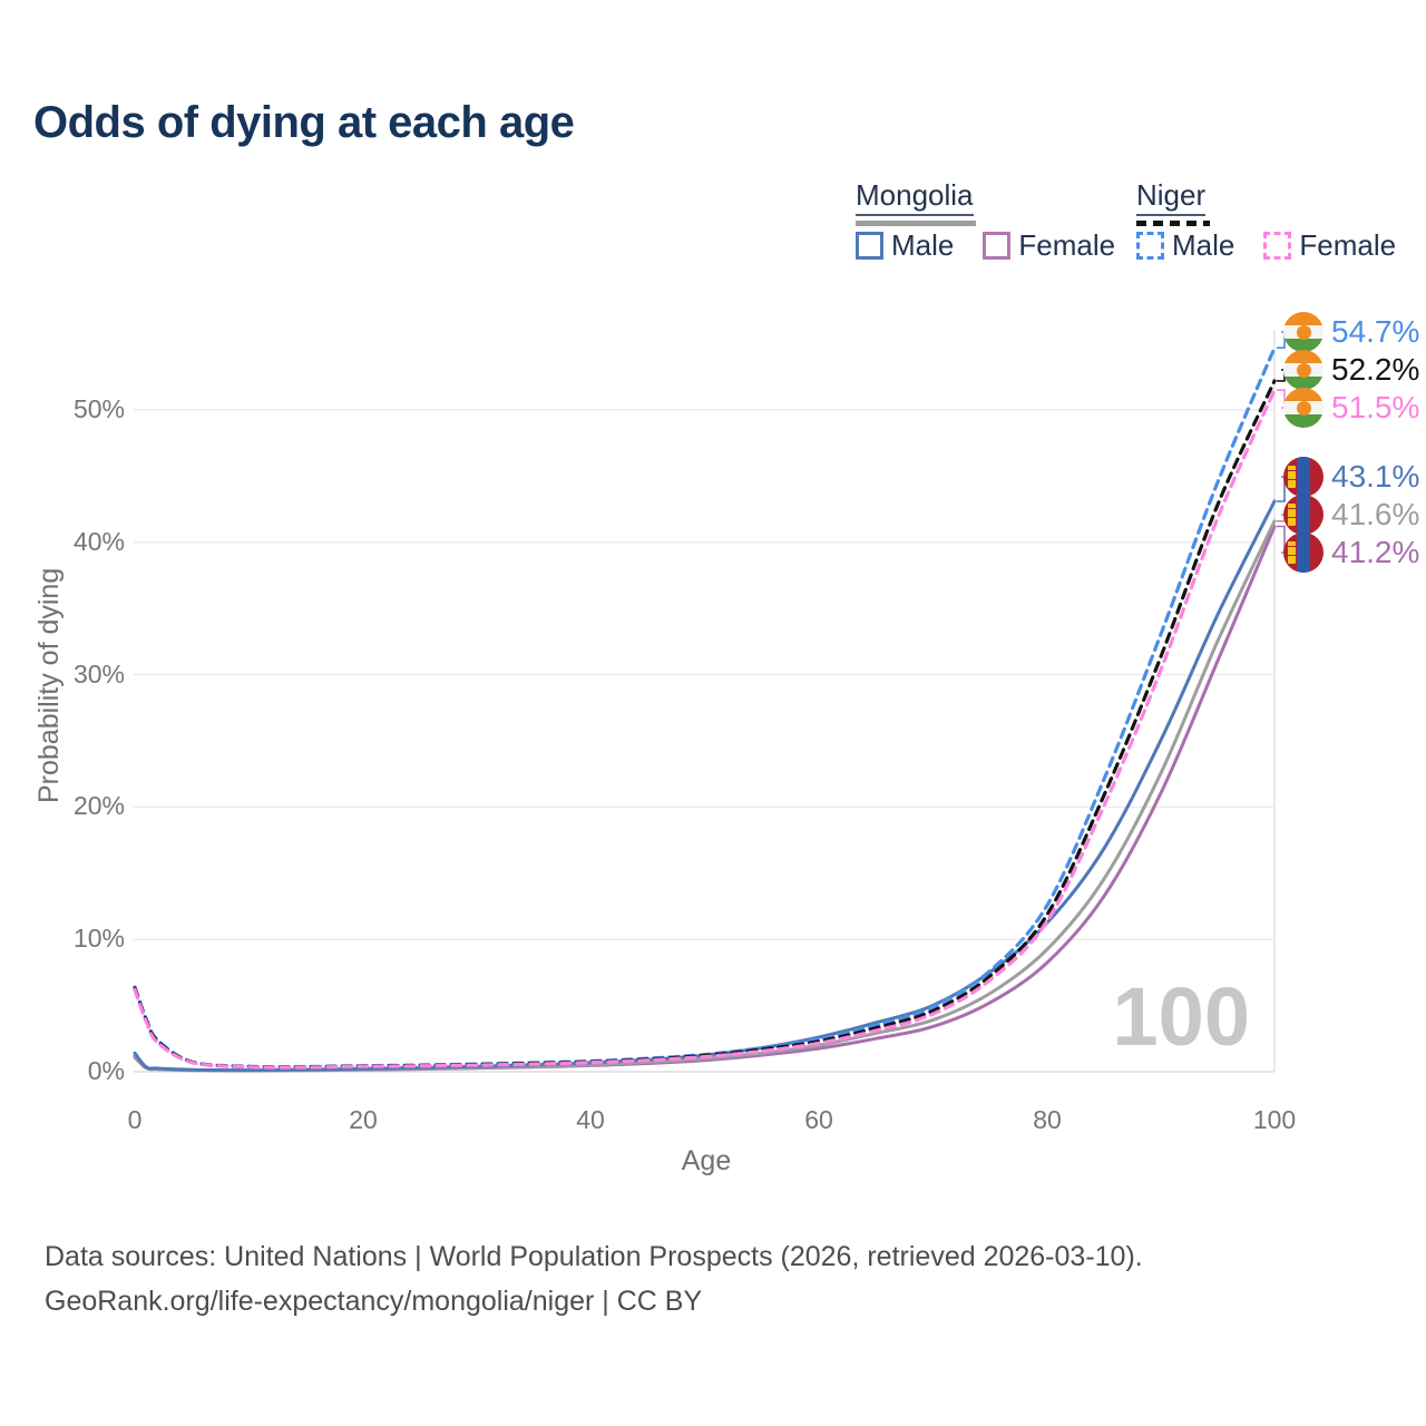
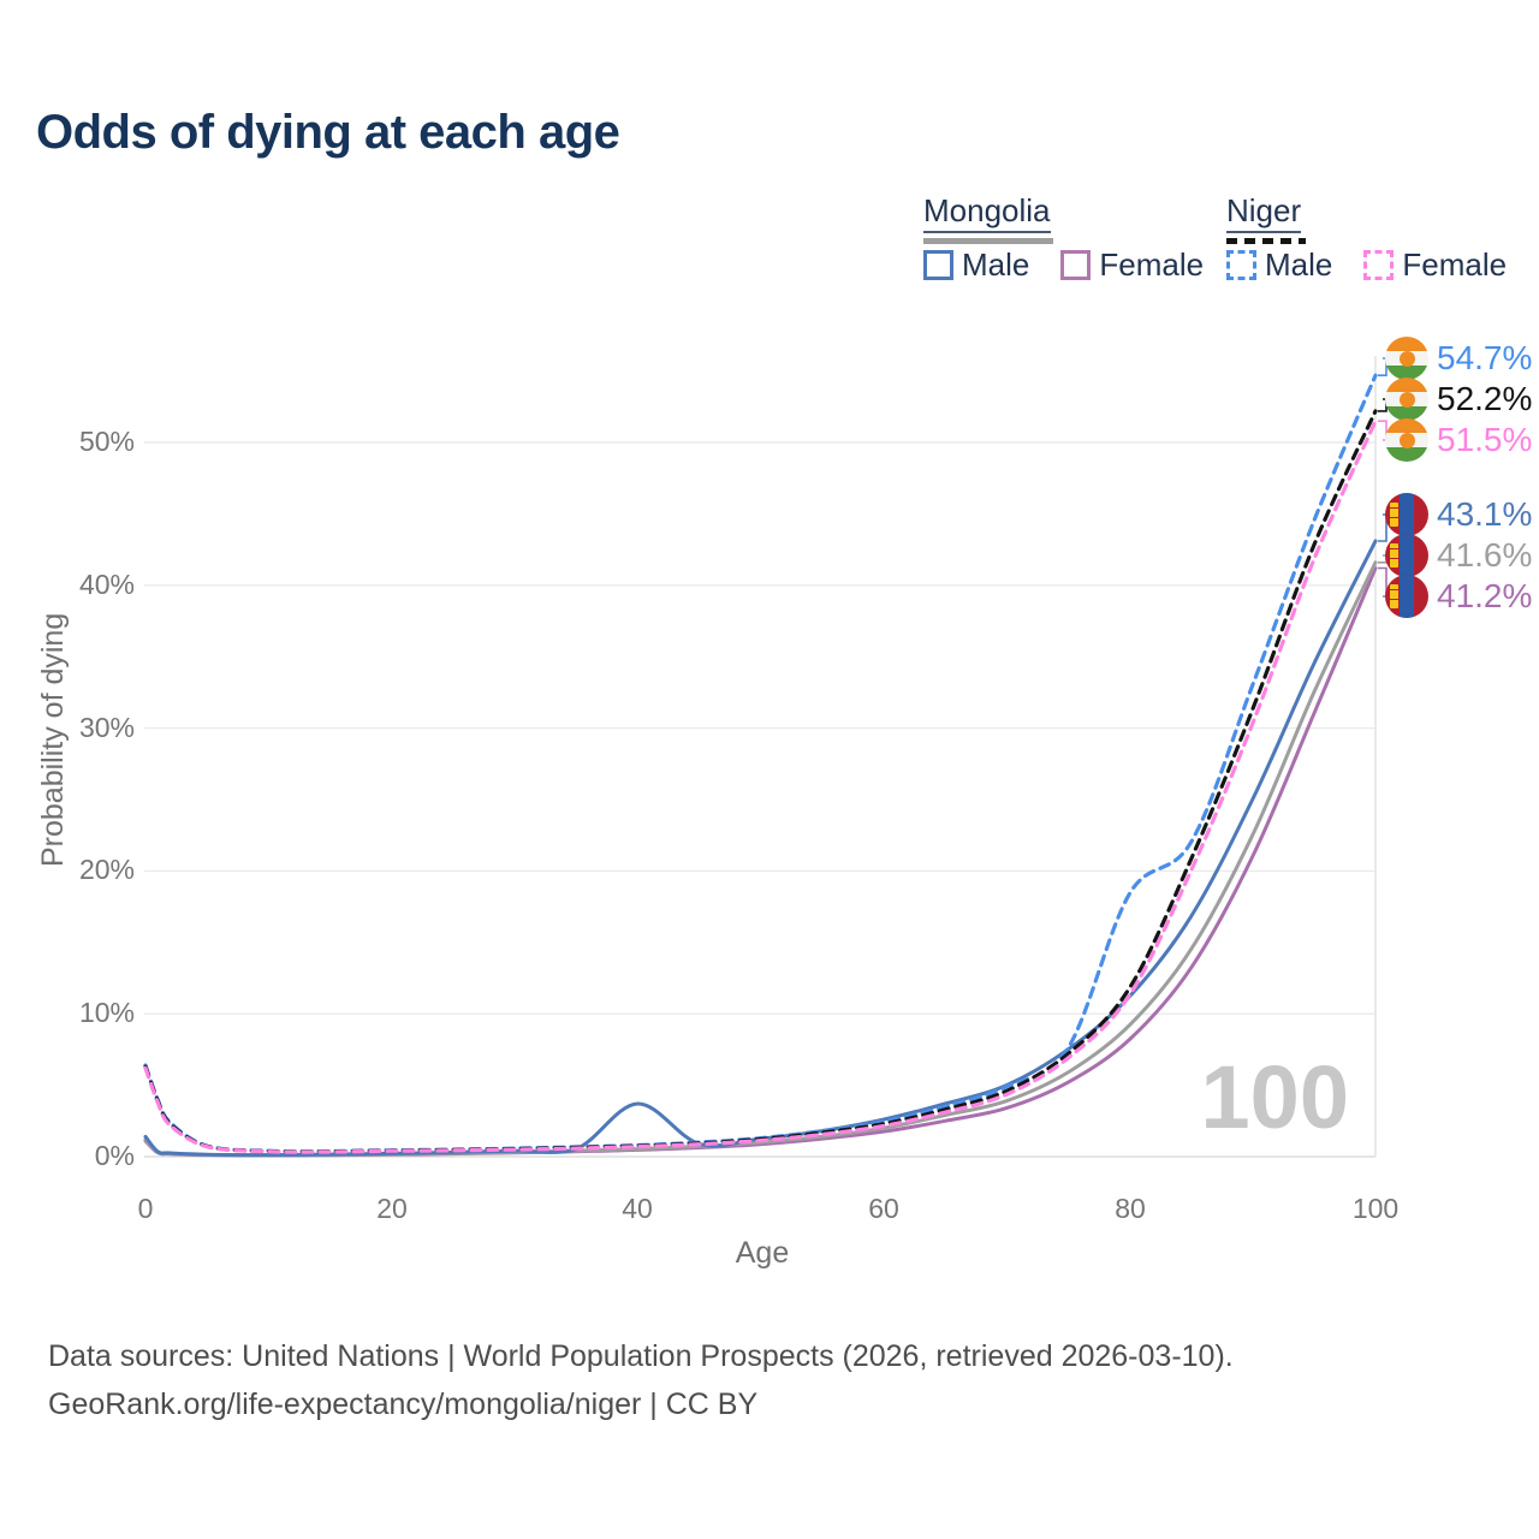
Mongolia Male/40: 0.7% -> 3.7%
Niger Male/80: 12.5% -> 18.4%
